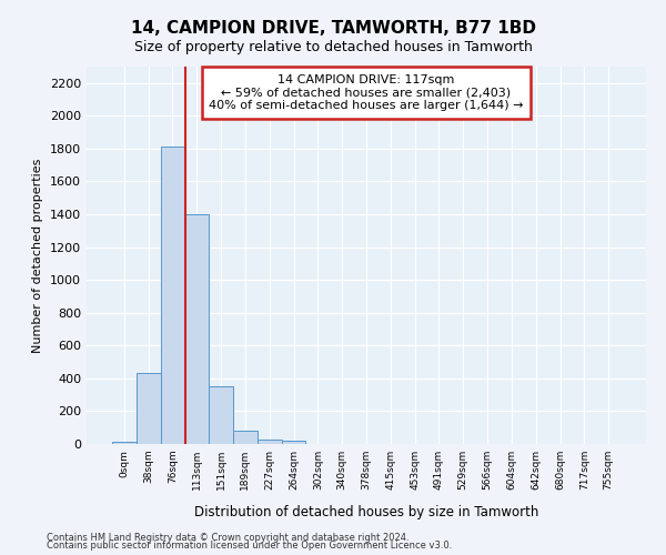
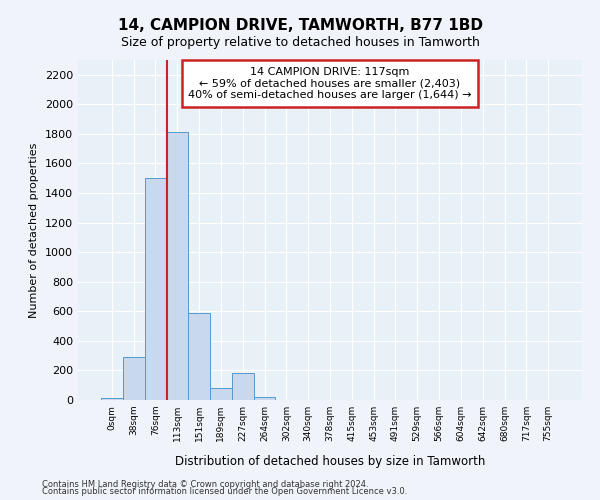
38sqm: 430 -> 290
76sqm: 1810 -> 1500
113sqm: 1400 -> 1810
151sqm: 350 -> 590
227sqm: 30 -> 180
